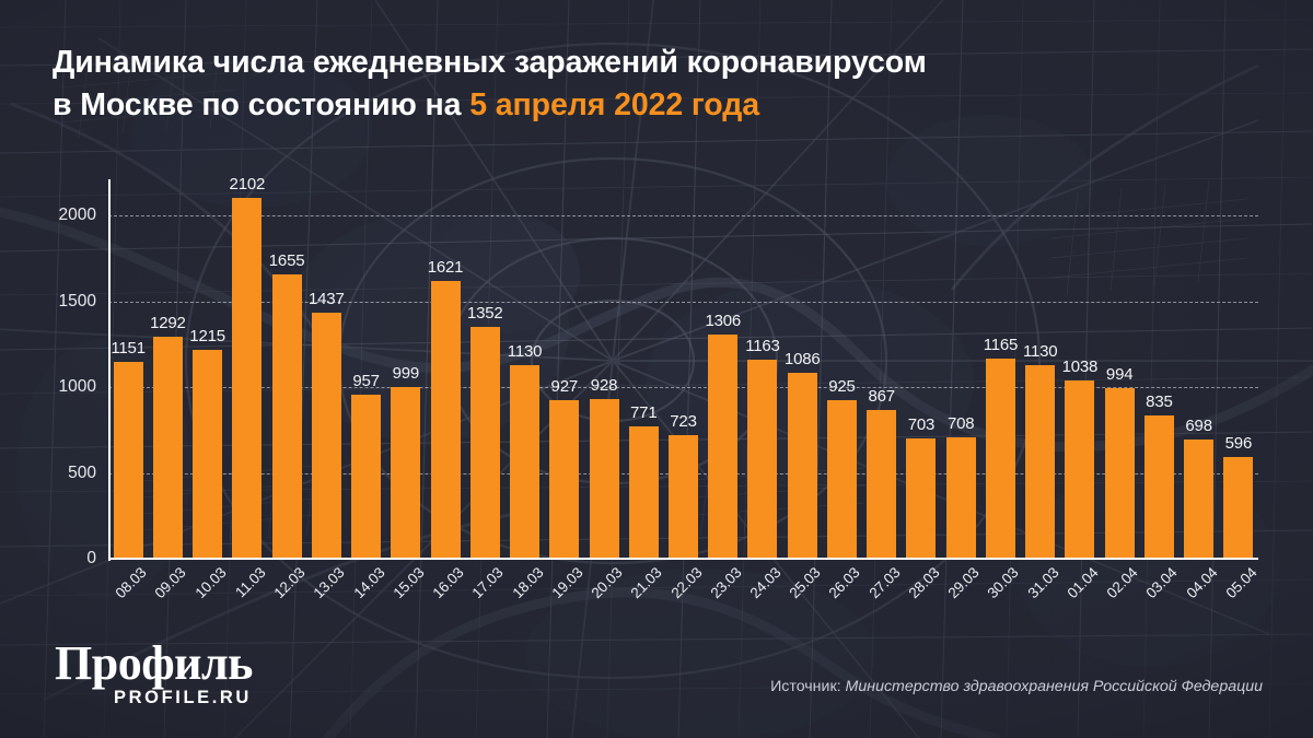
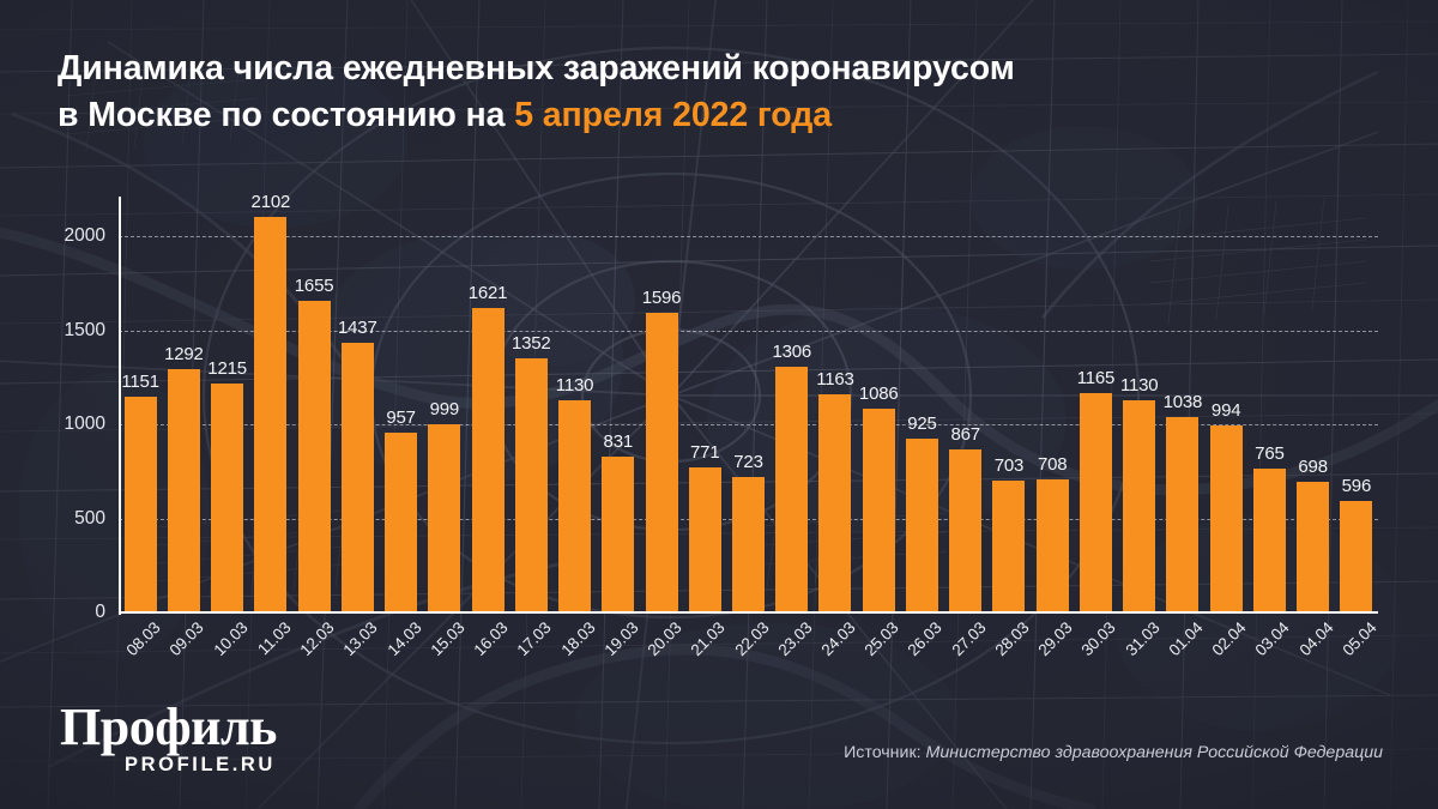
19.03: 927 -> 831
20.03: 928 -> 1596
03.04: 835 -> 765
